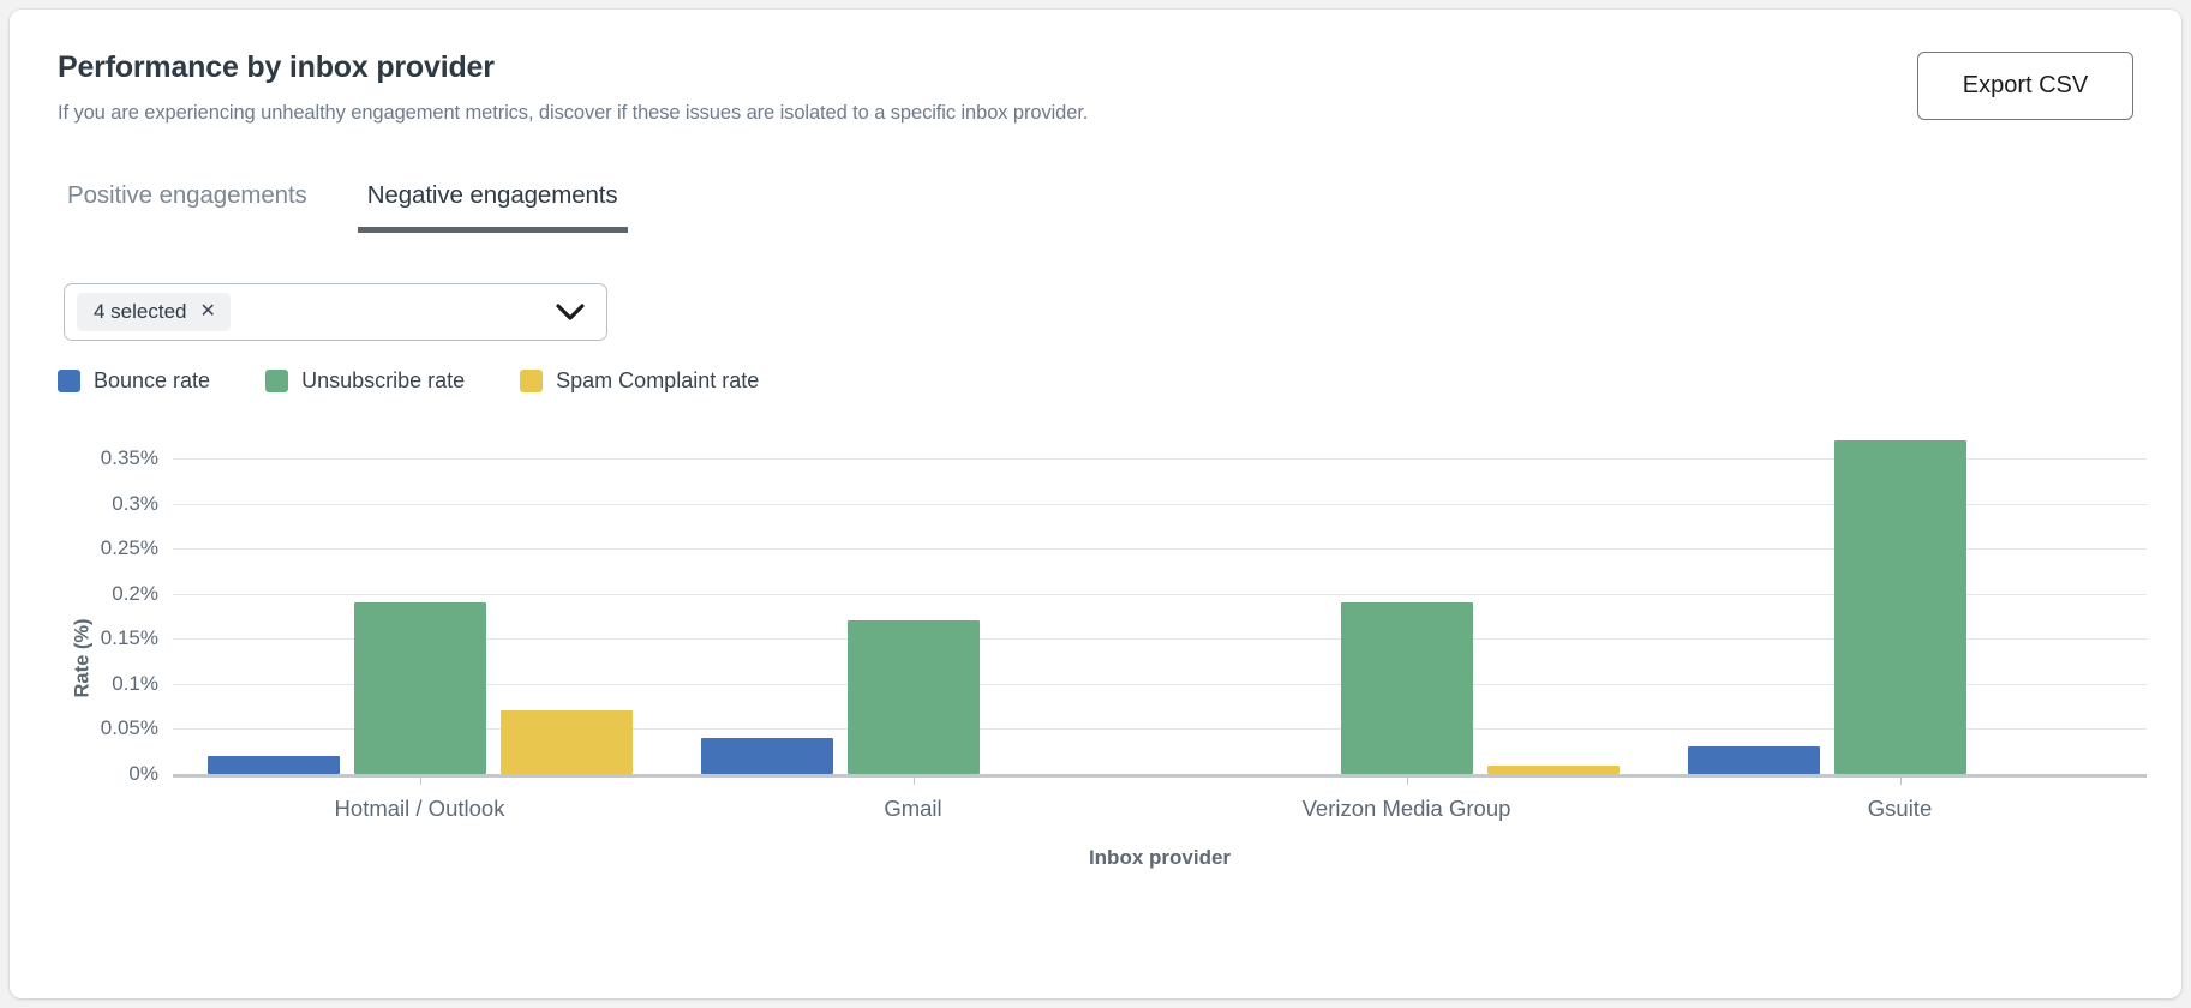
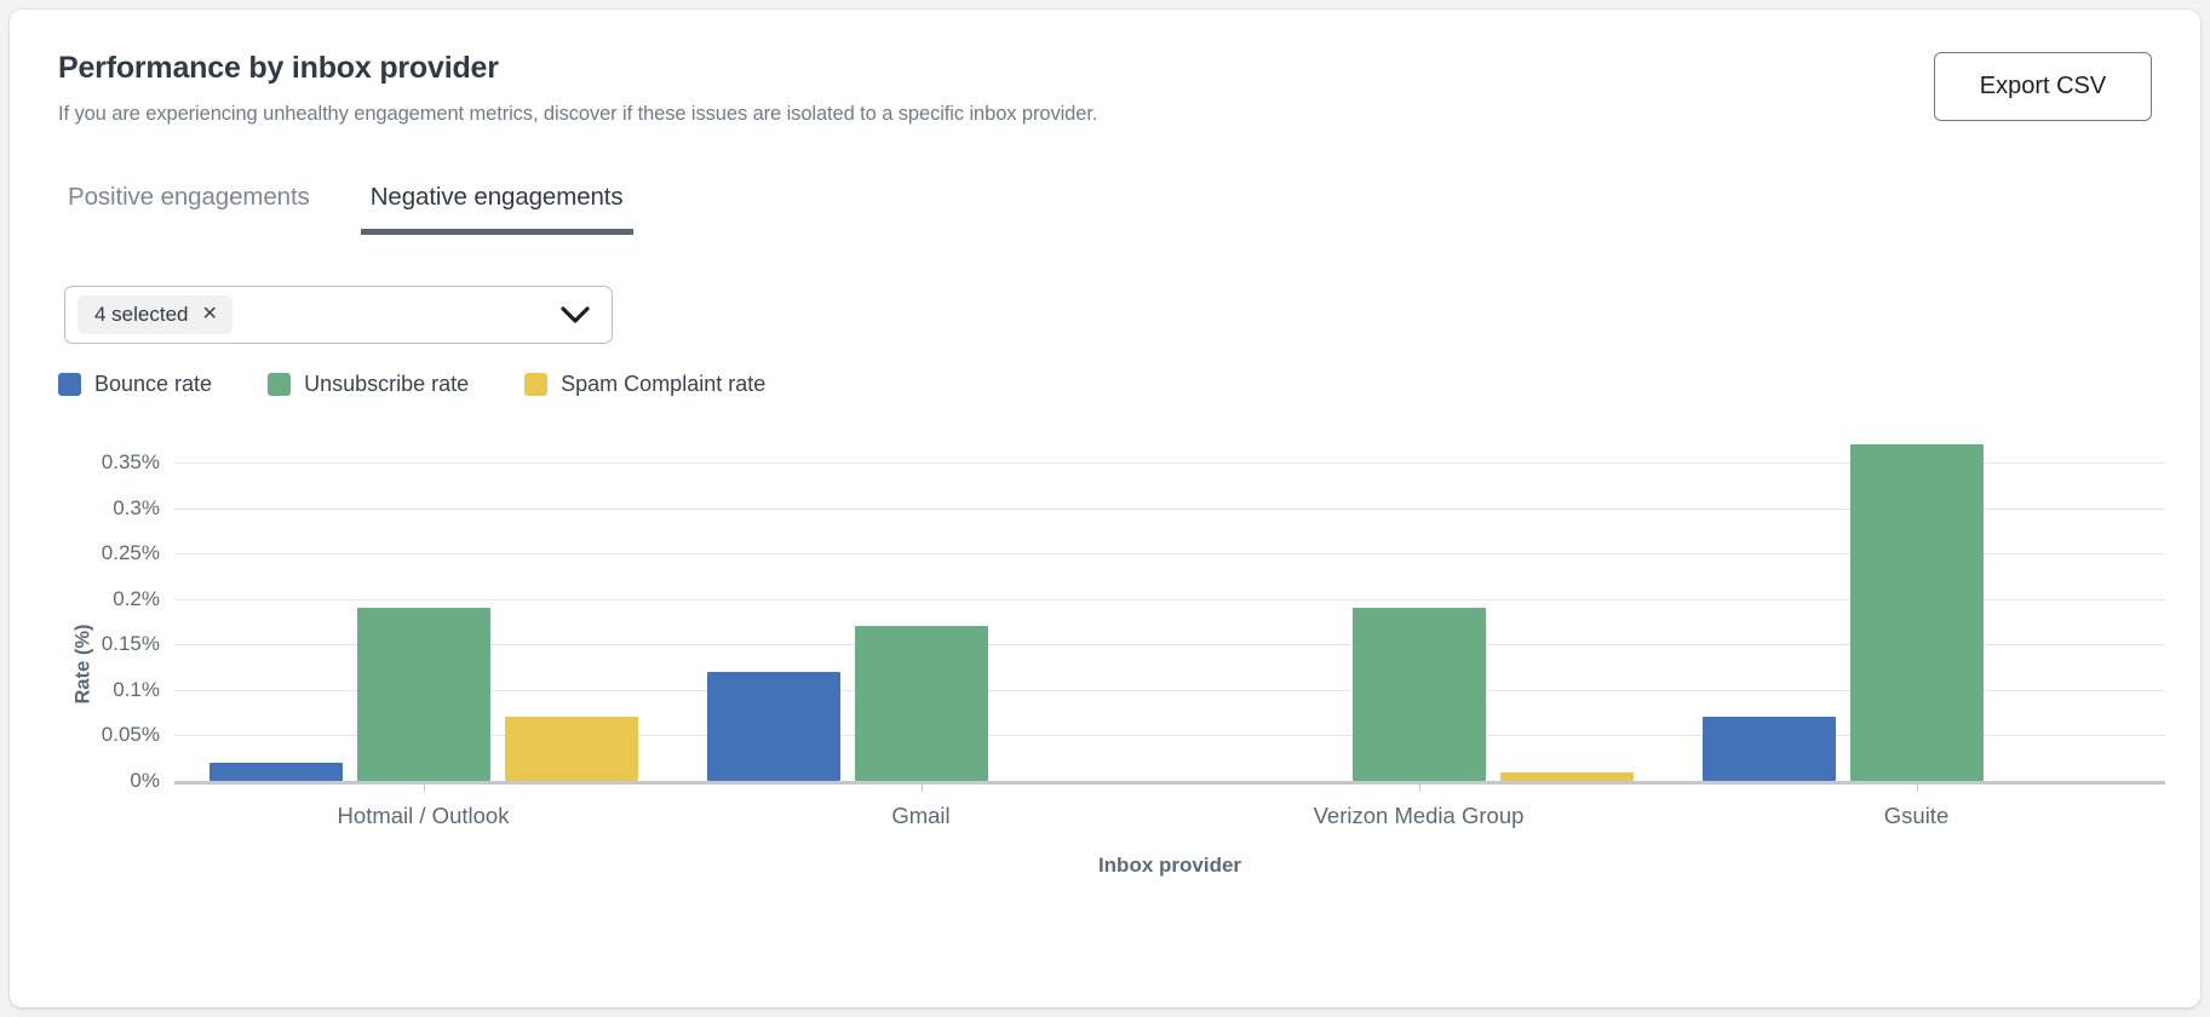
Bounce rate/Gmail: 0.04% -> 0.12%
Bounce rate/Gsuite: 0.03% -> 0.07%
